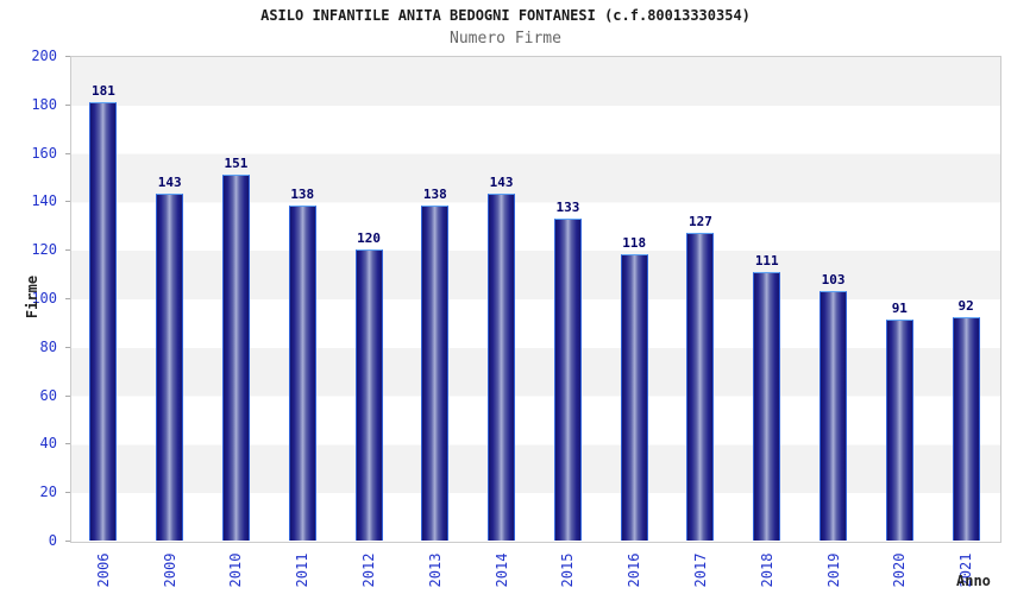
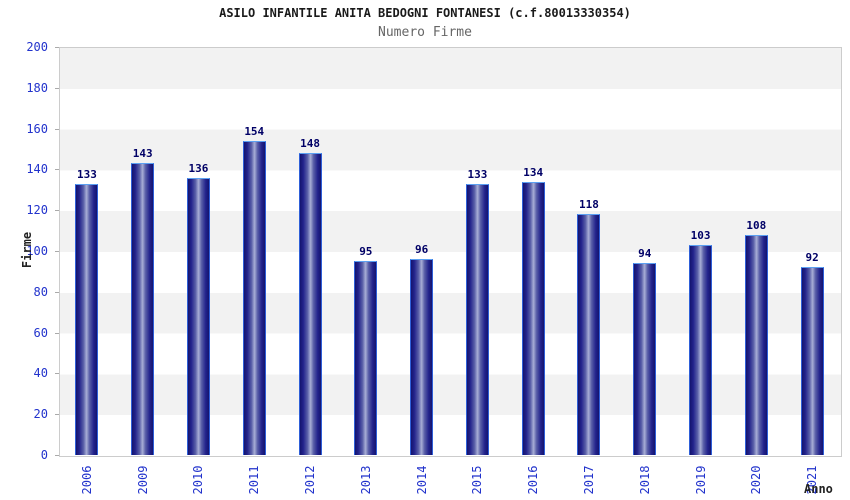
2006: 181 -> 133
2010: 151 -> 136
2011: 138 -> 154
2012: 120 -> 148
2013: 138 -> 95
2014: 143 -> 96
2016: 118 -> 134
2017: 127 -> 118
2018: 111 -> 94
2020: 91 -> 108
